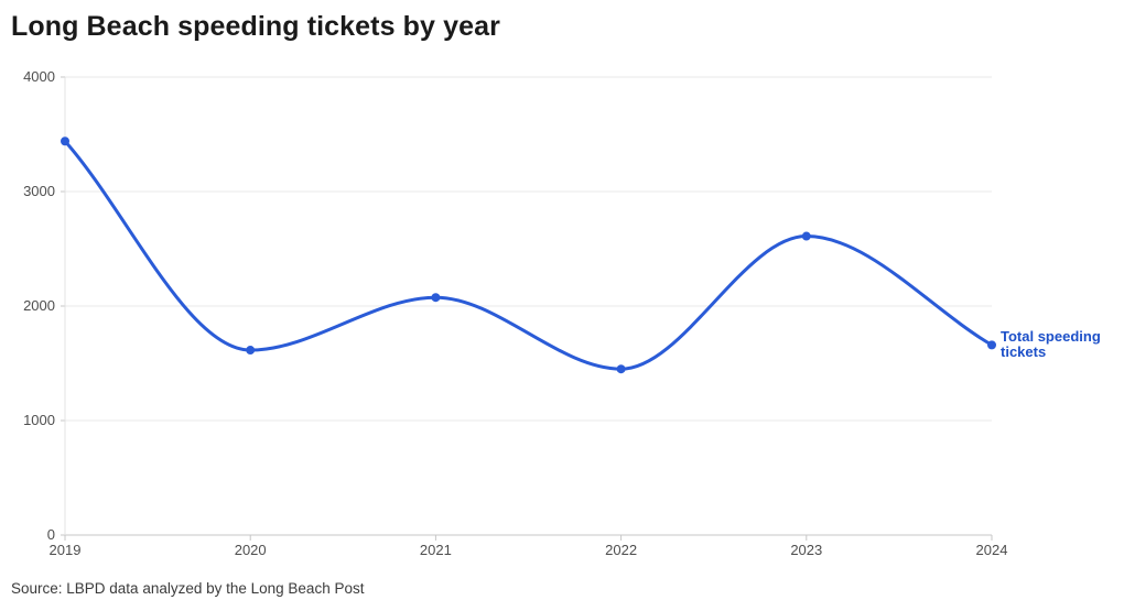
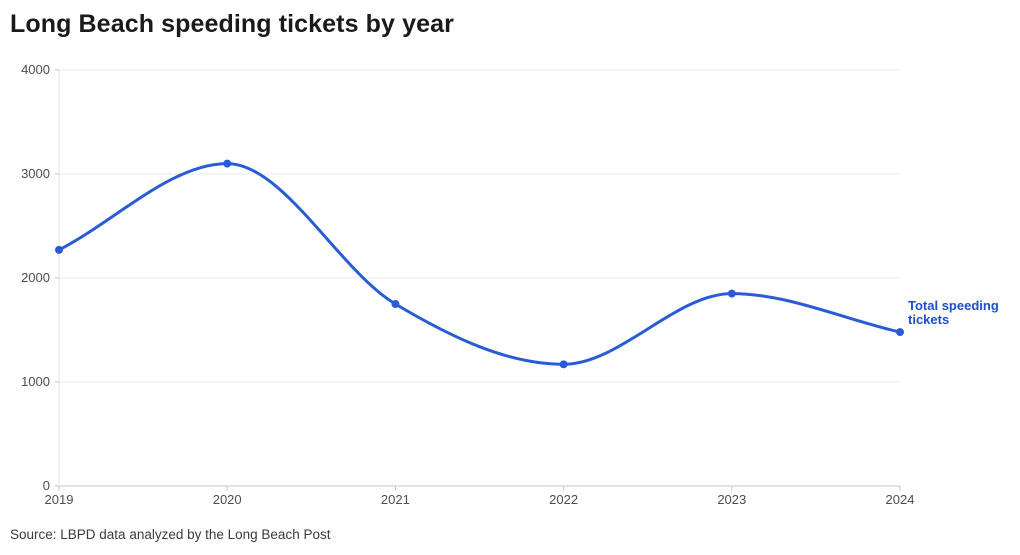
2019: 3440 -> 2270
2020: 1620 -> 3100
2021: 2080 -> 1750
2022: 1450 -> 1170
2023: 2610 -> 1850
2024: 1660 -> 1480
